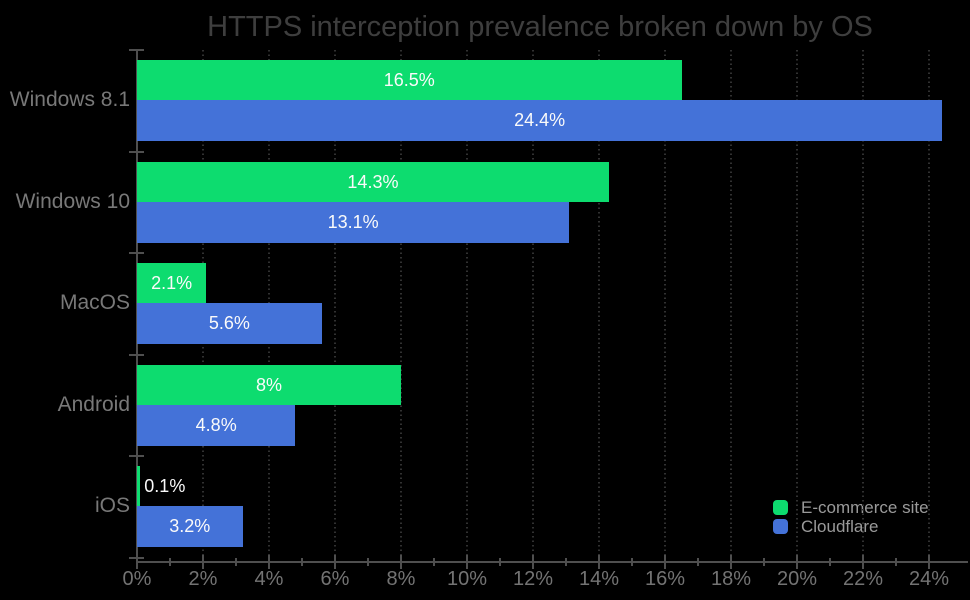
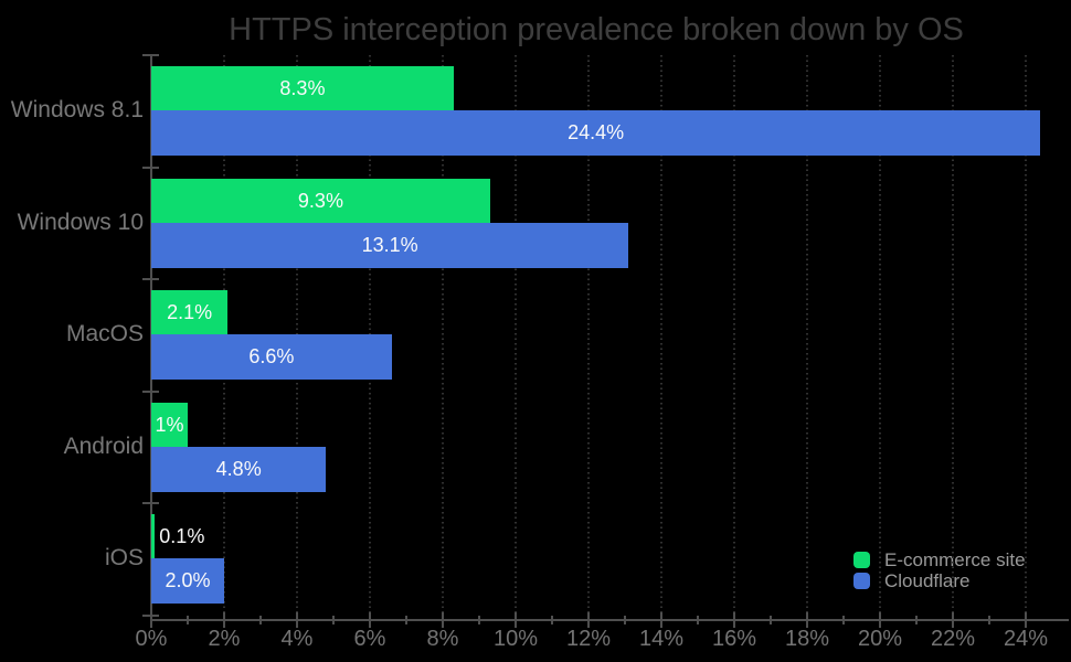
E-commerce site/Windows 8.1: 16.5% -> 8.3%
E-commerce site/Windows 10: 14.3% -> 9.3%
Cloudflare/MacOS: 5.6% -> 6.6%
E-commerce site/Android: 8% -> 1%
Cloudflare/iOS: 3.2% -> 2.0%
